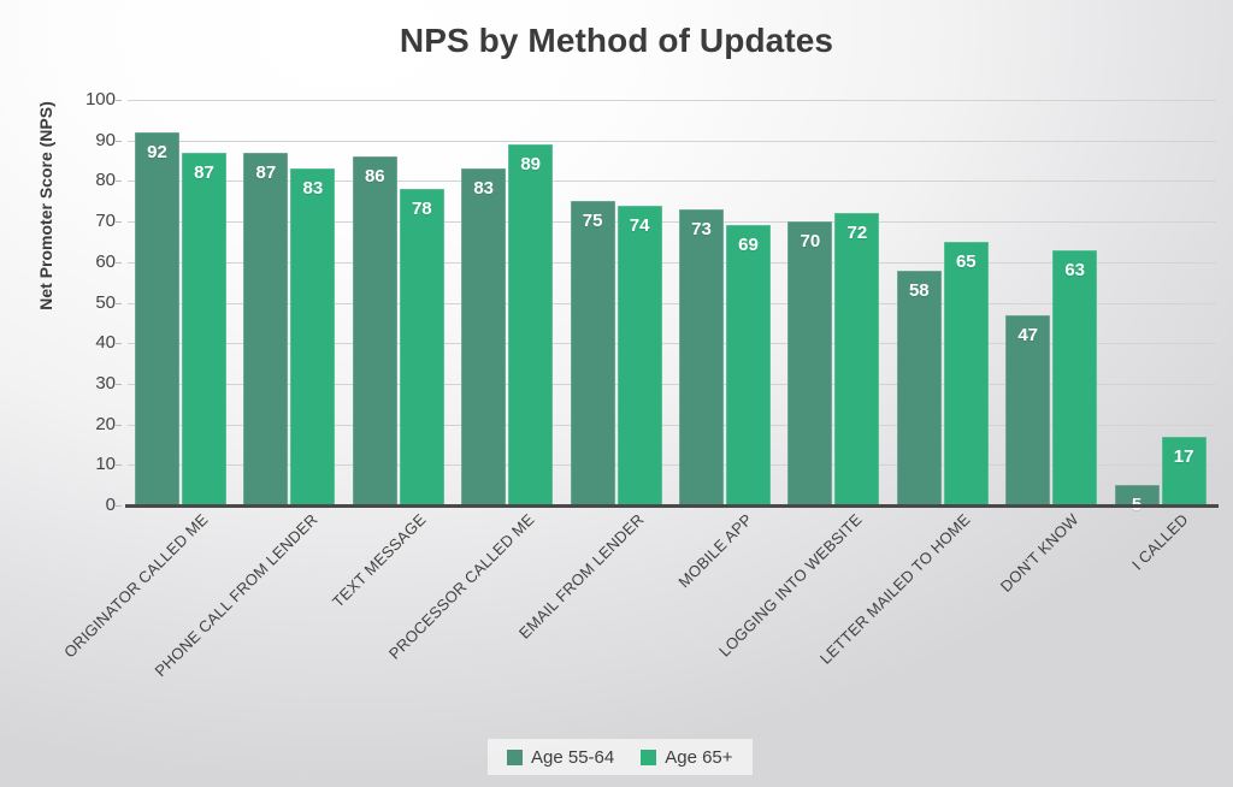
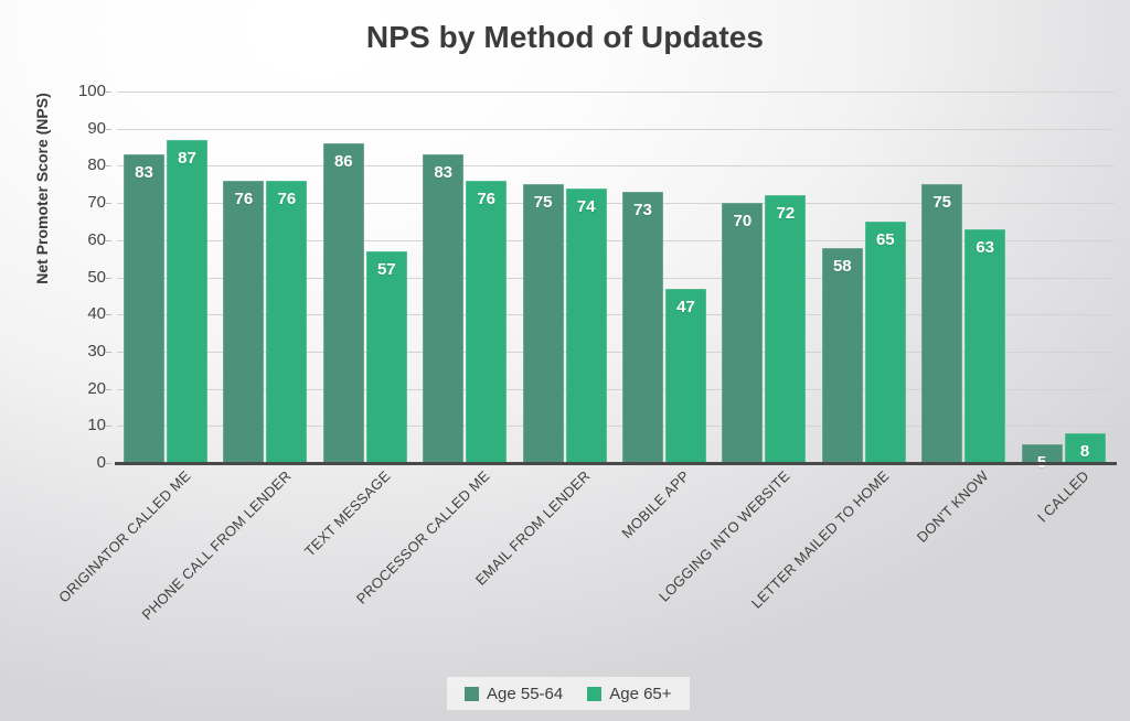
Age 55-64/ORIGINATOR CALLED ME: 92 -> 83
Age 55-64/PHONE CALL FROM LENDER: 87 -> 76
Age 65+/PHONE CALL FROM LENDER: 83 -> 76
Age 65+/TEXT MESSAGE: 78 -> 57
Age 65+/PROCESSOR CALLED ME: 89 -> 76
Age 65+/MOBILE APP: 69 -> 47
Age 55-64/DON'T KNOW: 47 -> 75
Age 65+/I CALLED: 17 -> 8
